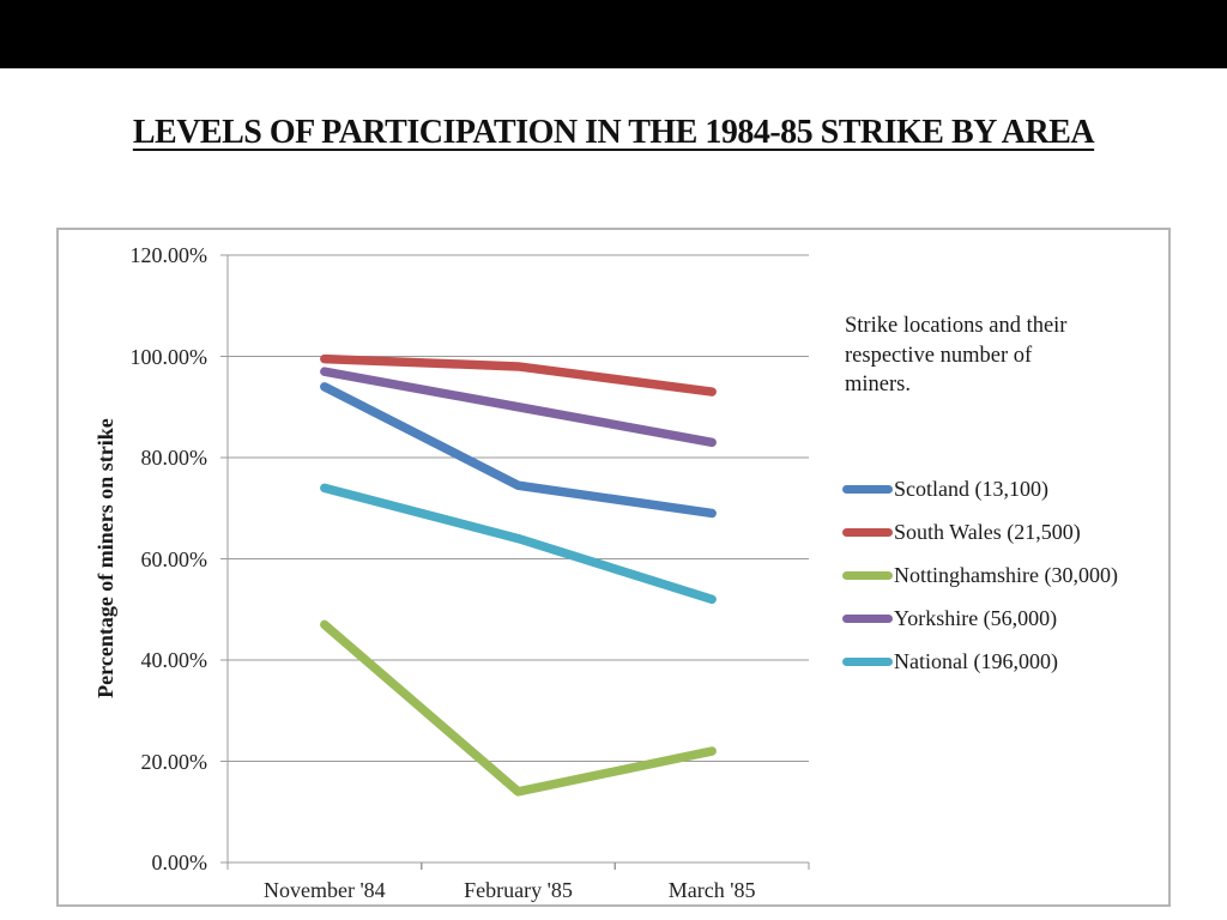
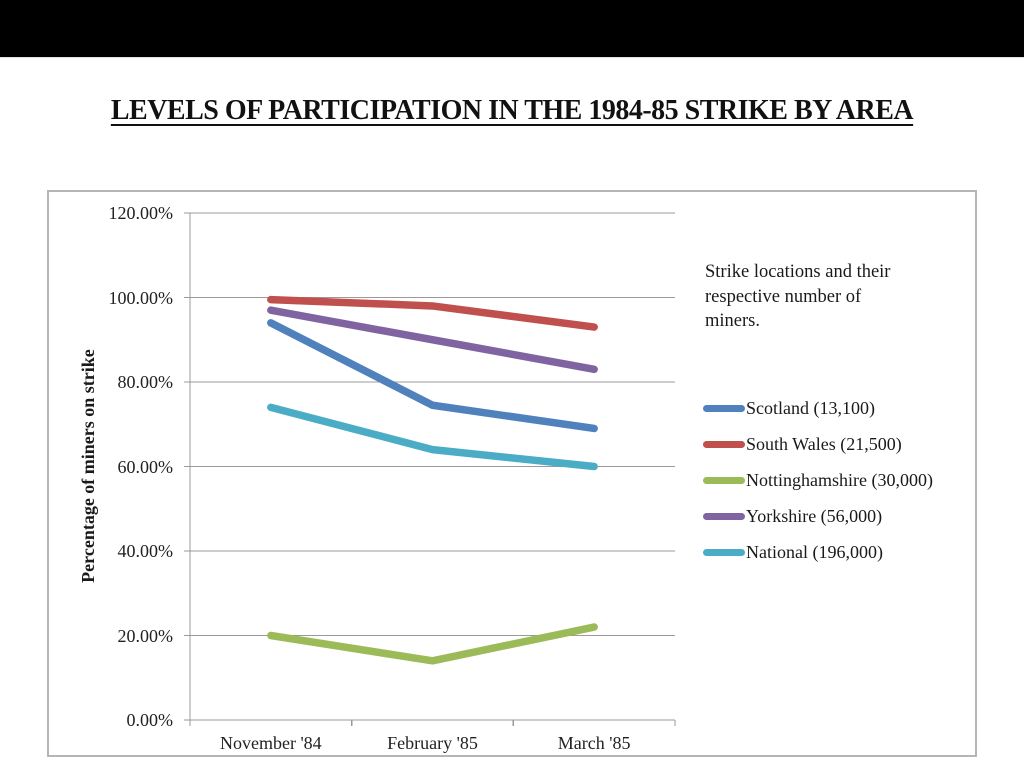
Nottinghamshire (30,000)/November '84: 47% -> 20%
National (196,000)/March '85: 52% -> 60%
